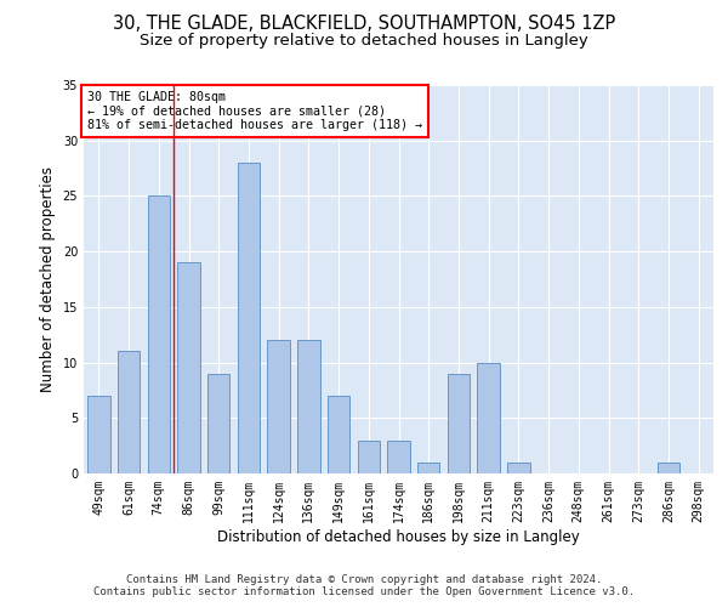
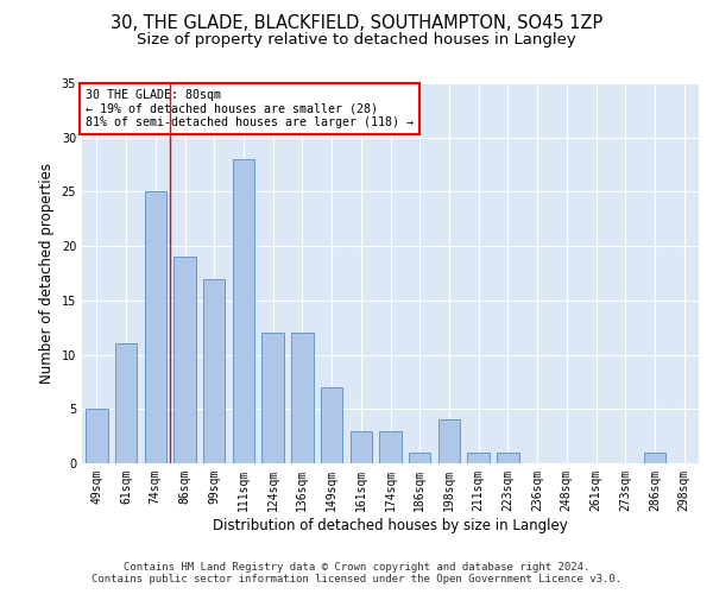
49sqm: 7 -> 5
99sqm: 9 -> 17
198sqm: 9 -> 4
211sqm: 10 -> 1
